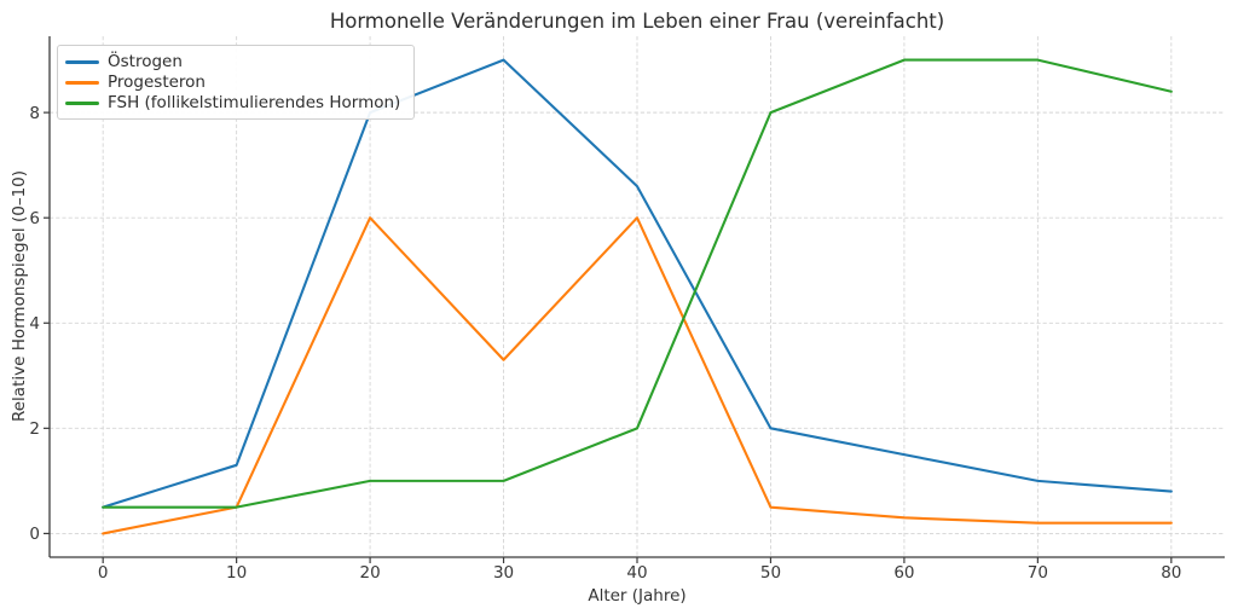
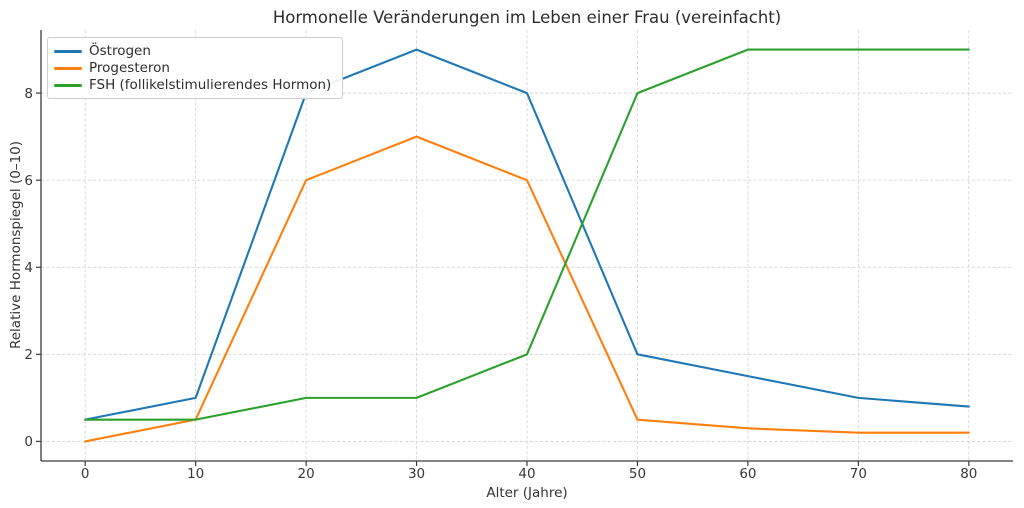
Östrogen/10: 1.3 -> 1.0
Progesteron/30: 3.3 -> 7.0
Östrogen/40: 6.6 -> 8.0
FSH (follikelstimulierendes Hormon)/80: 8.4 -> 9.0
